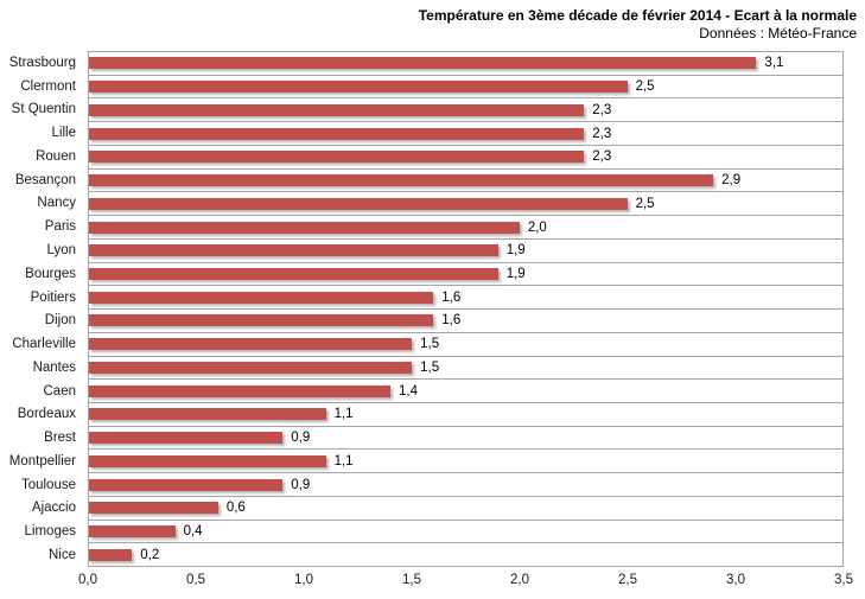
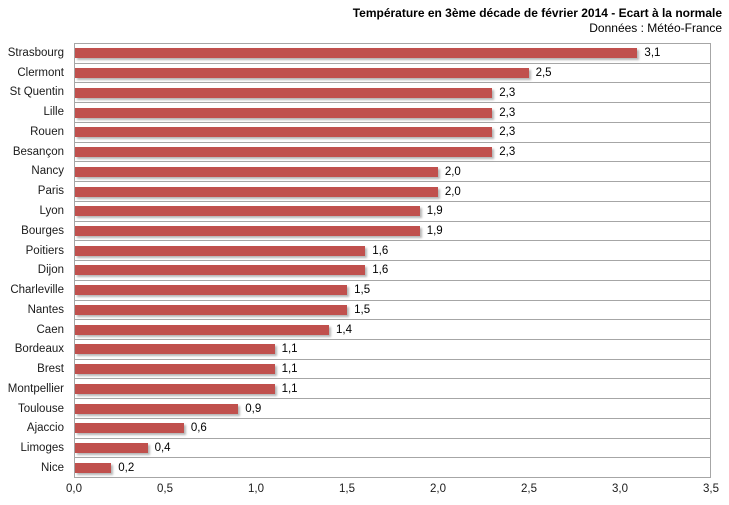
Besançon: 2,9 -> 2,3
Nancy: 2,5 -> 2,0
Brest: 0,9 -> 1,1
